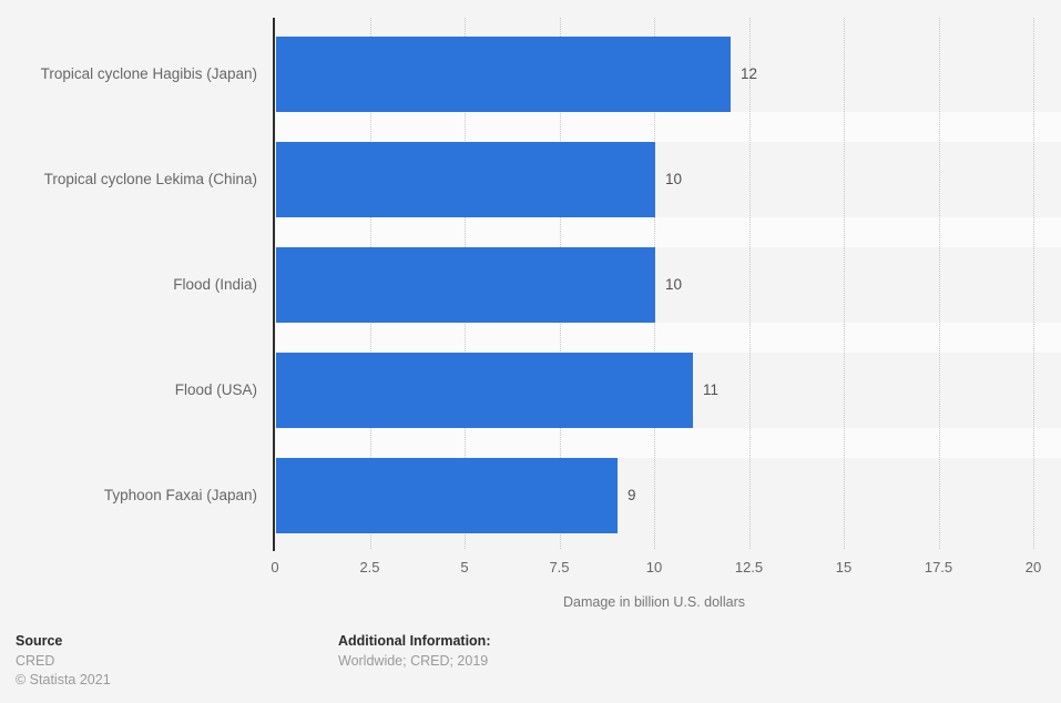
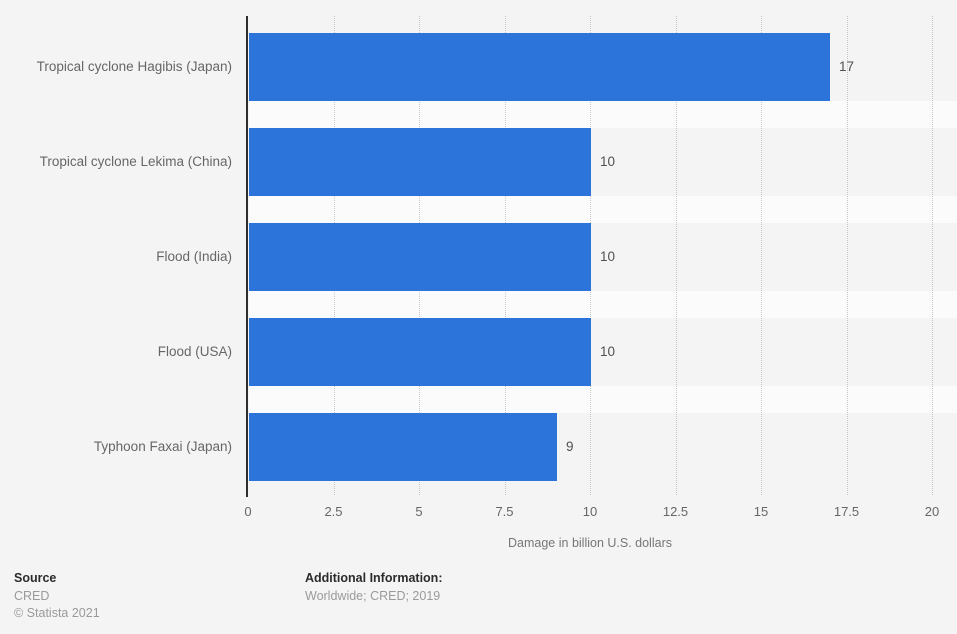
Tropical cyclone Hagibis (Japan): 12 -> 17
Flood (USA): 11 -> 10
